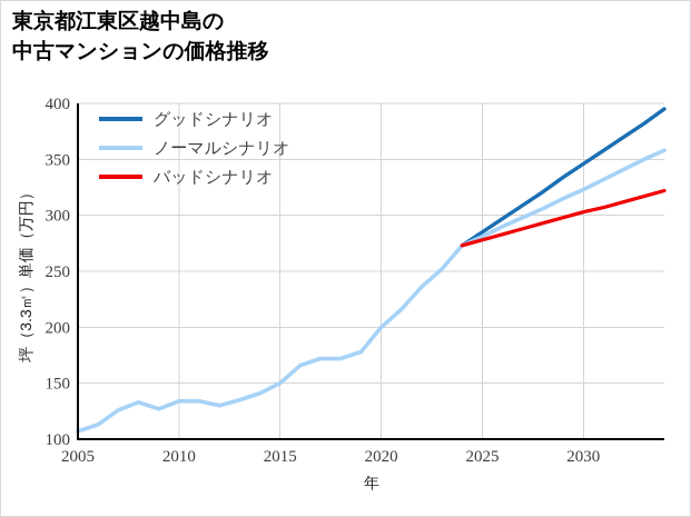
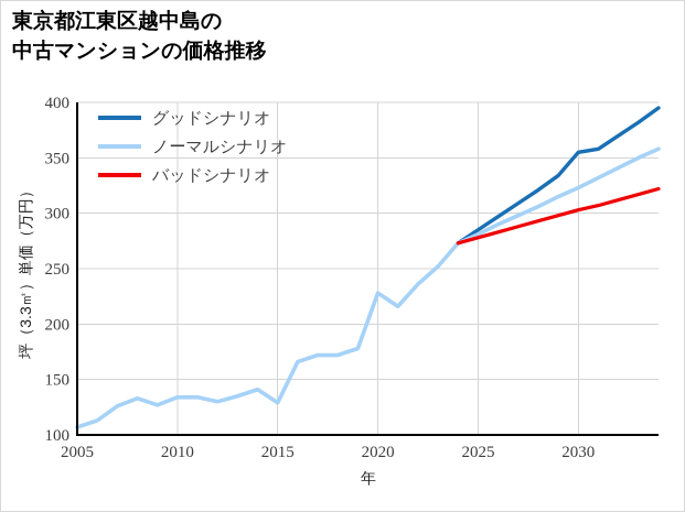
ノーマルシナリオ/2015: 150 -> 129
ノーマルシナリオ/2020: 200 -> 228
グッドシナリオ/2030: 346 -> 355
